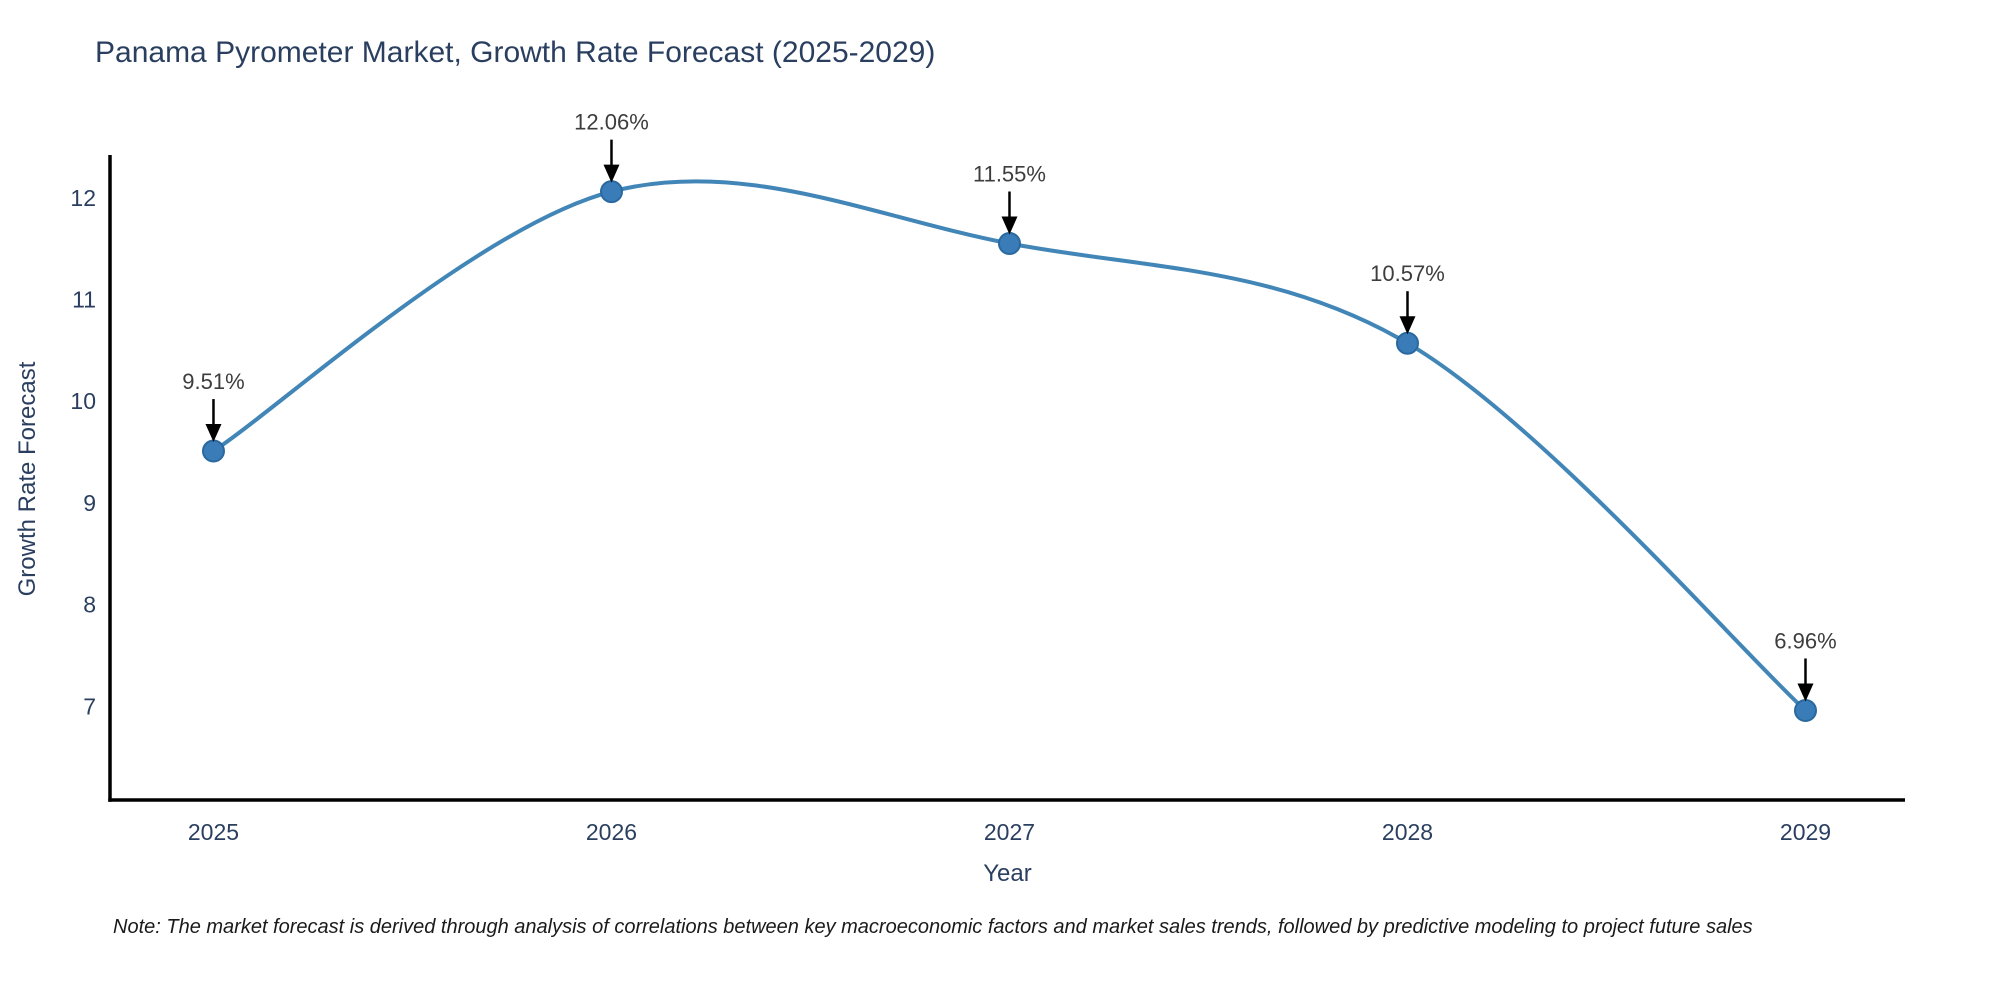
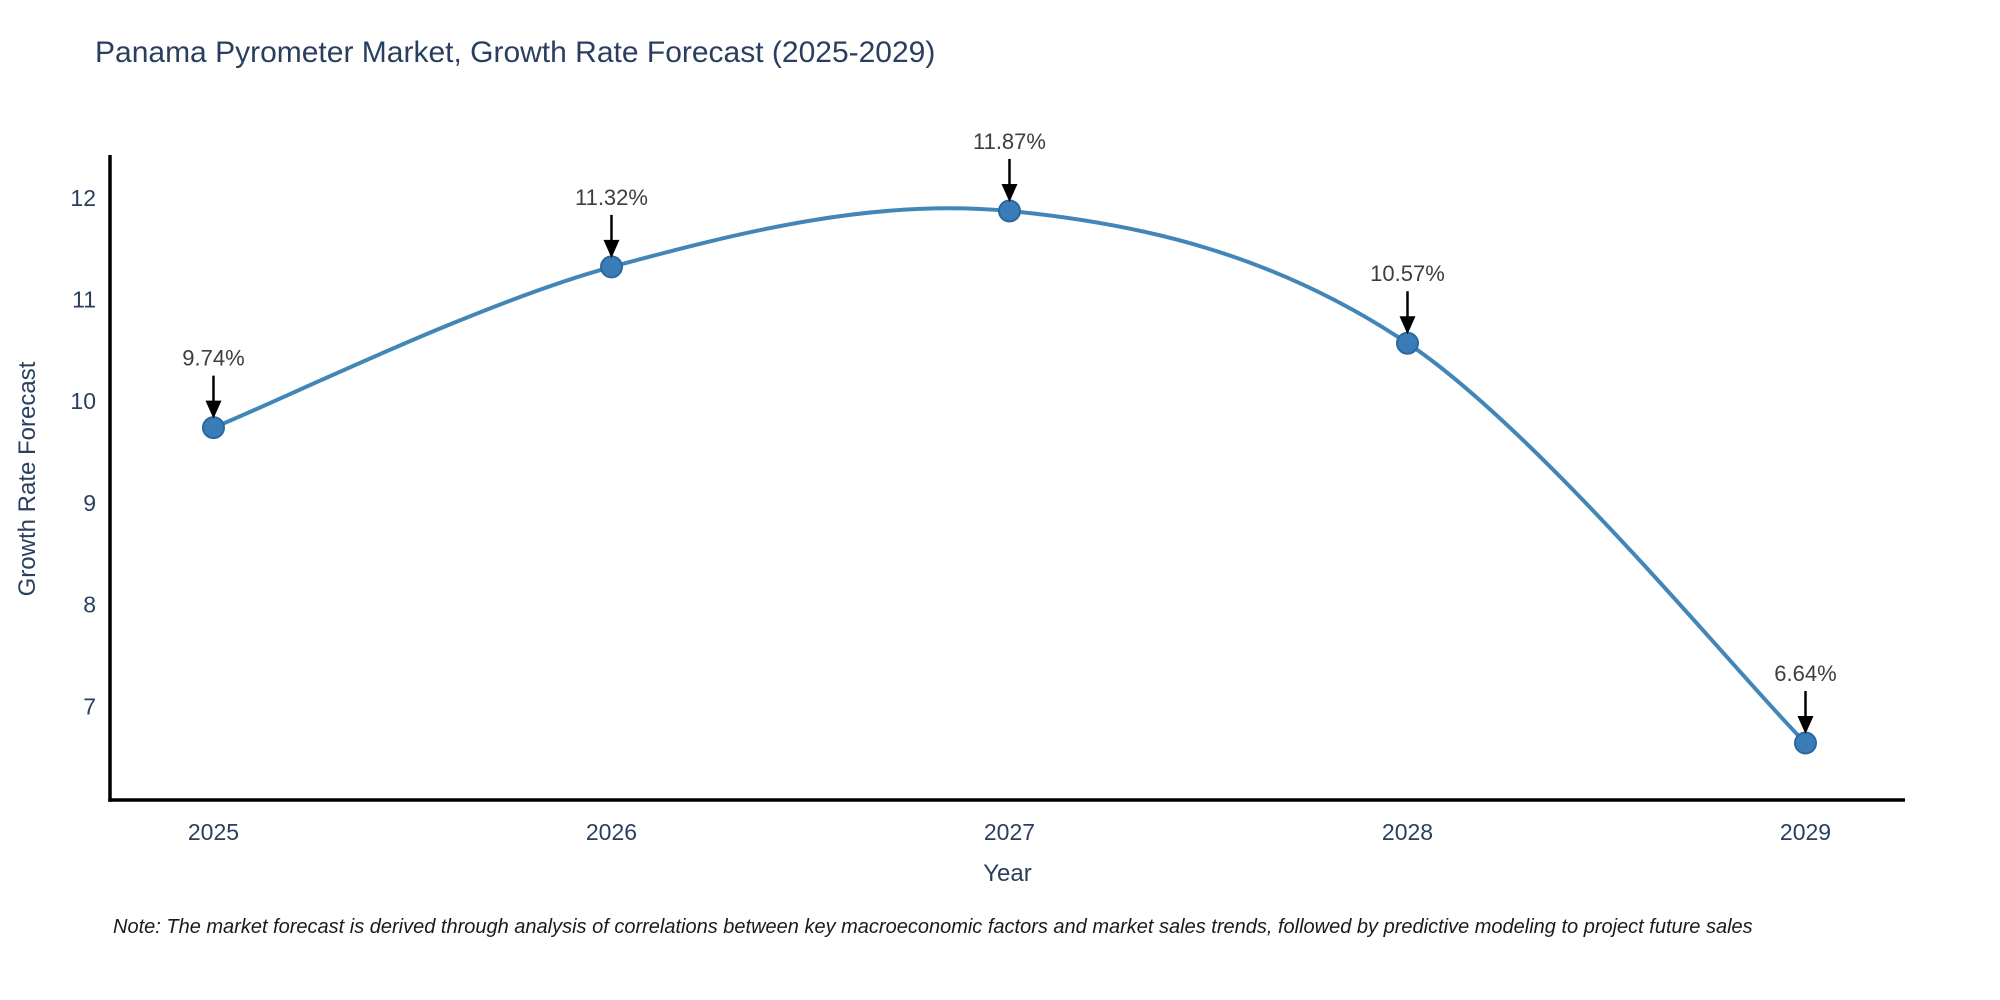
2025: 9.51% -> 9.74%
2026: 12.06% -> 11.32%
2027: 11.55% -> 11.87%
2029: 6.96% -> 6.64%
